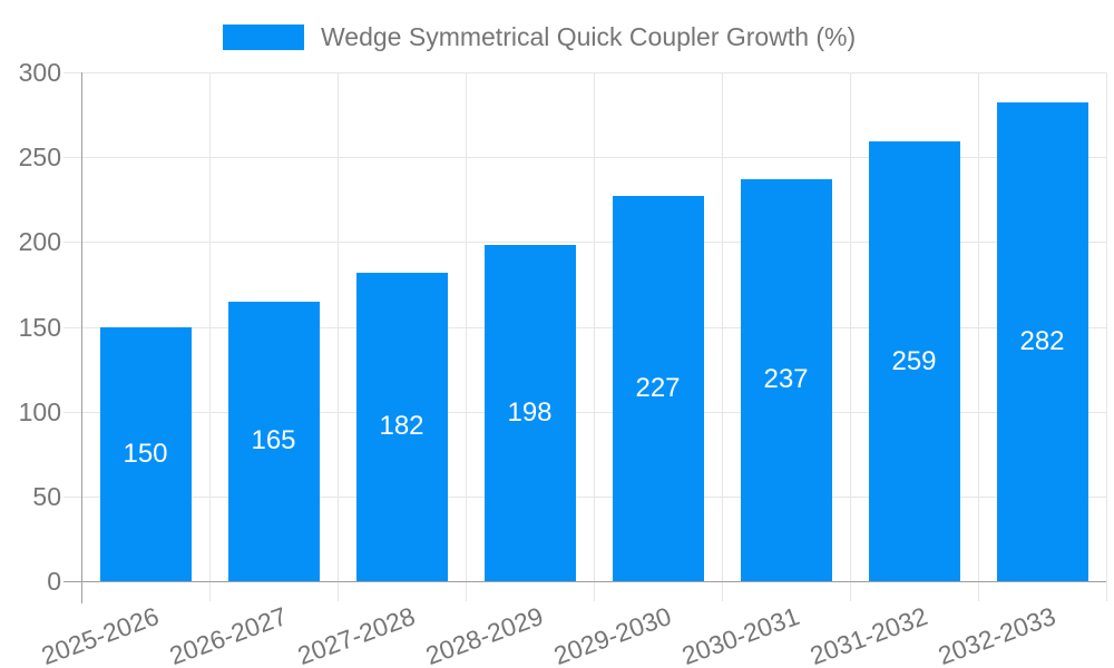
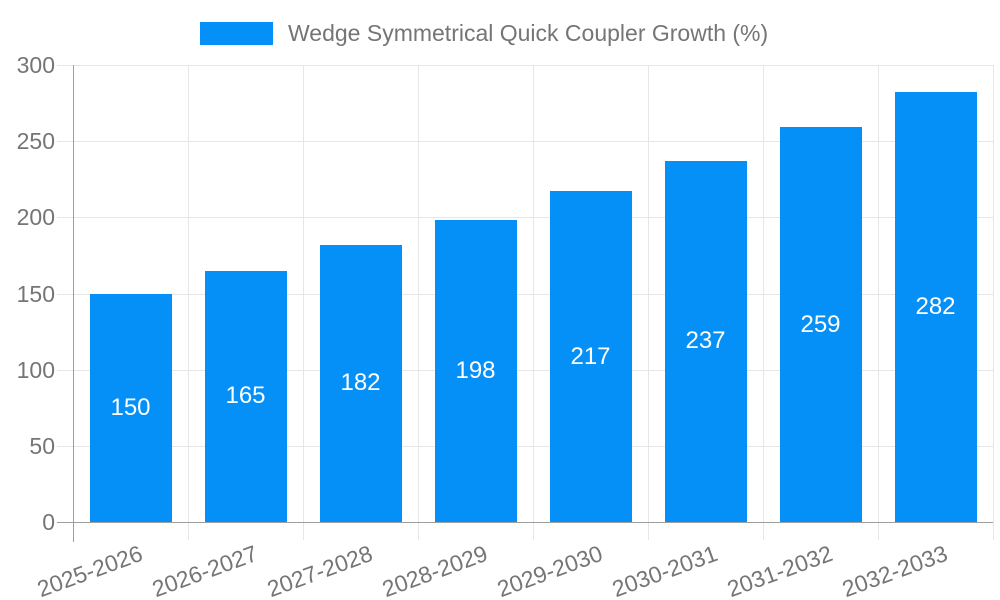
2029-2030: 227 -> 217
